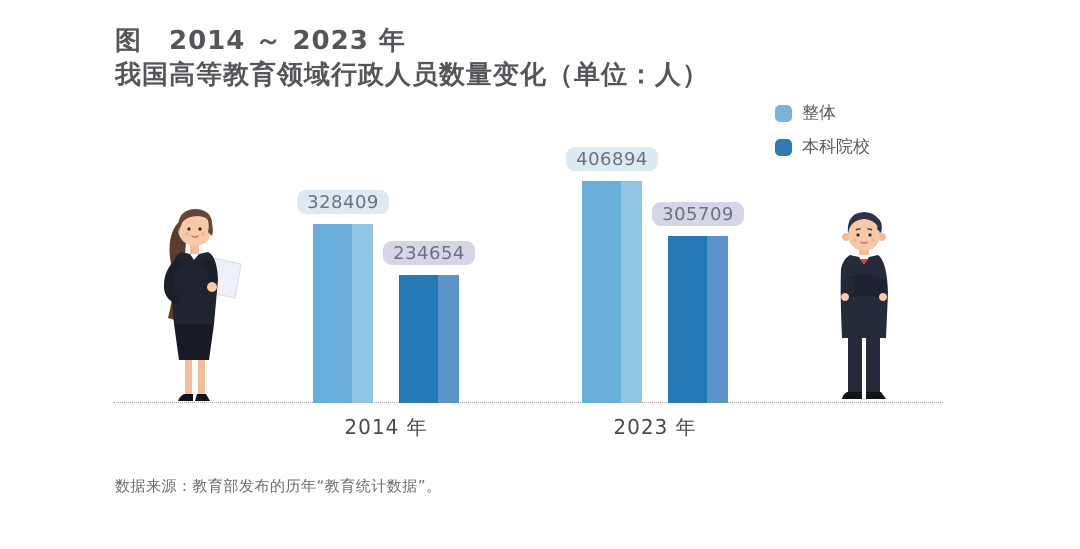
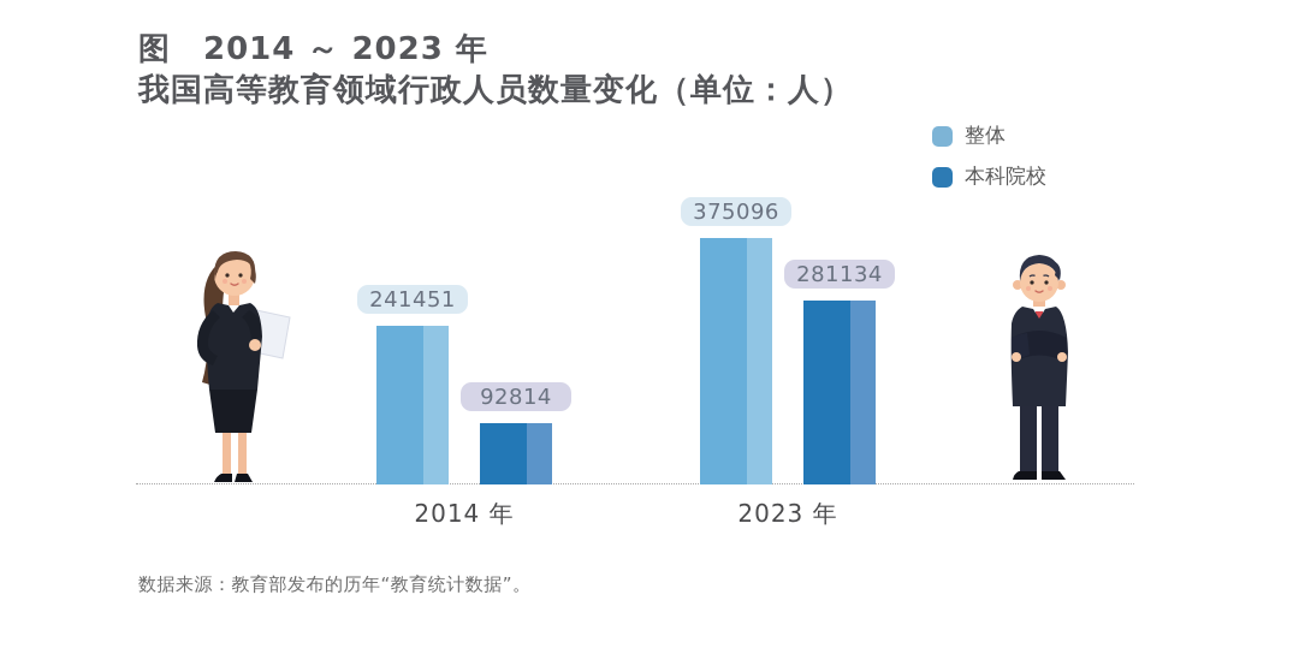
整体/2014 年: 328409 -> 241451
本科院校/2014 年: 234654 -> 92814
整体/2023 年: 406894 -> 375096
本科院校/2023 年: 305709 -> 281134
